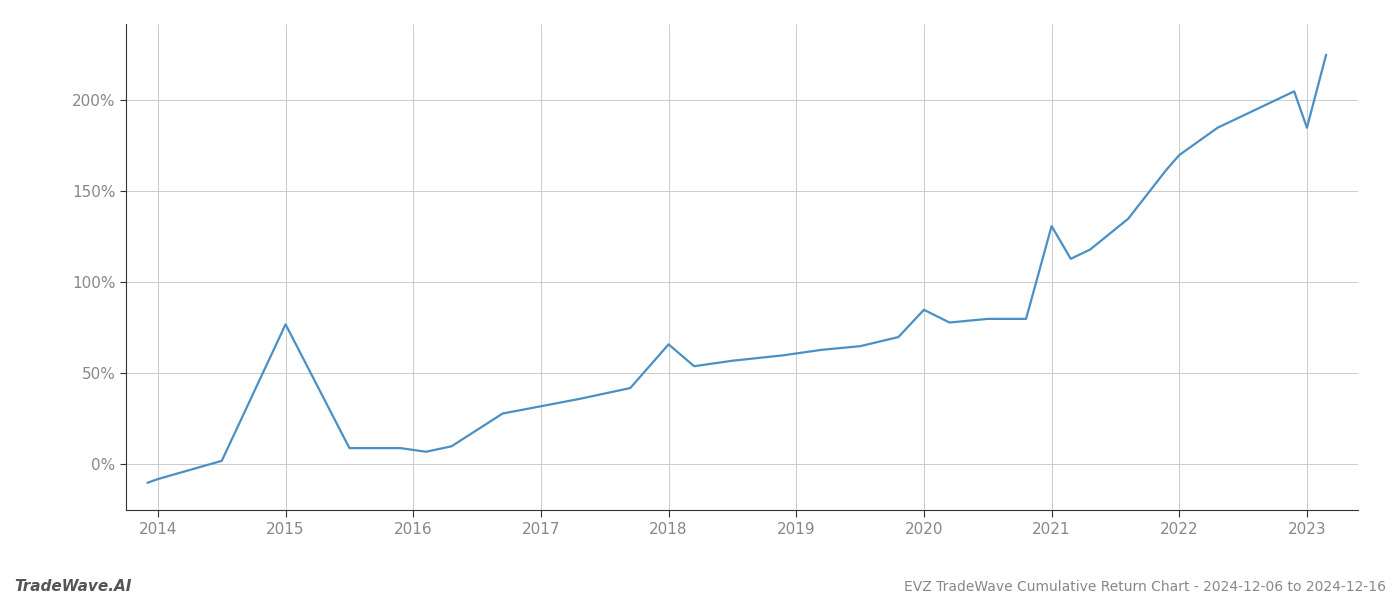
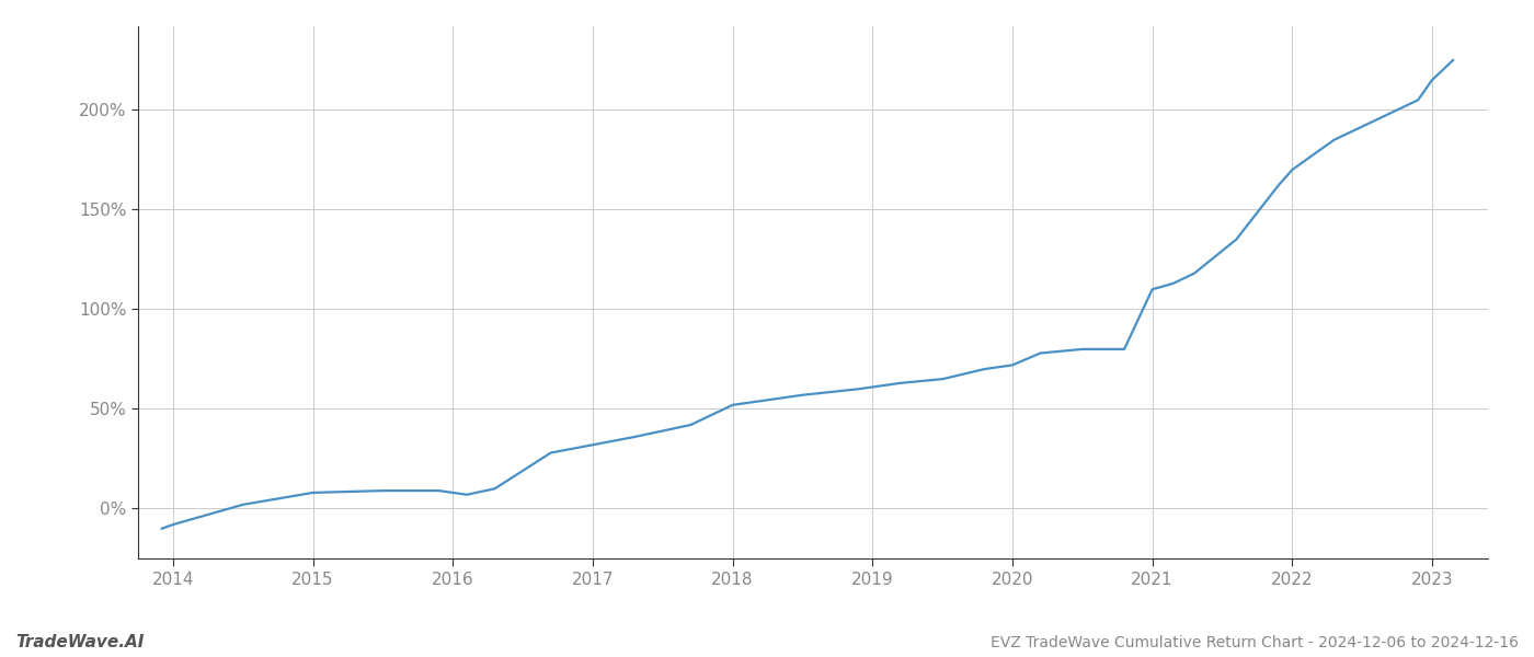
2015: 77% -> 8%
2018: 66% -> 52%
2020: 85% -> 72%
2021: 131% -> 110%
2023: 185% -> 215%
